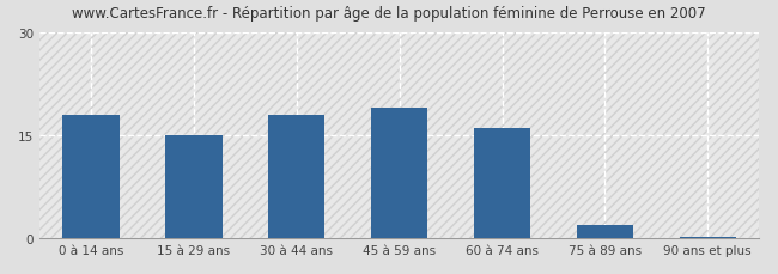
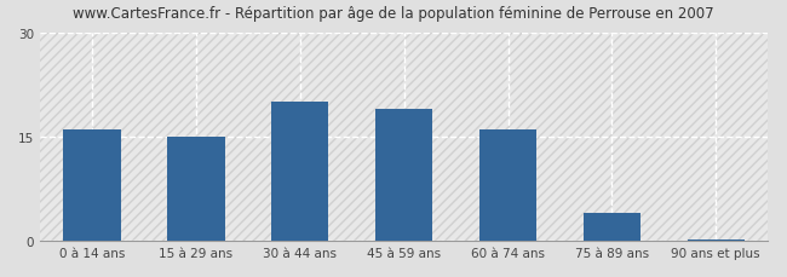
0 à 14 ans: 18.0 -> 16.0
30 à 44 ans: 18.0 -> 20.0
75 à 89 ans: 2.0 -> 4.0
